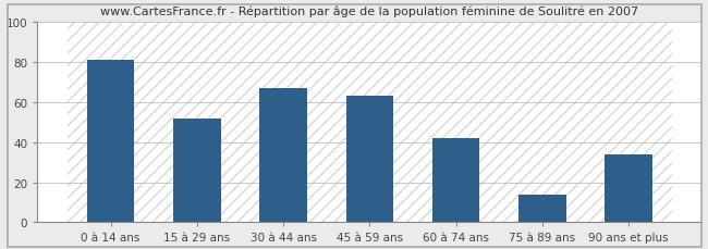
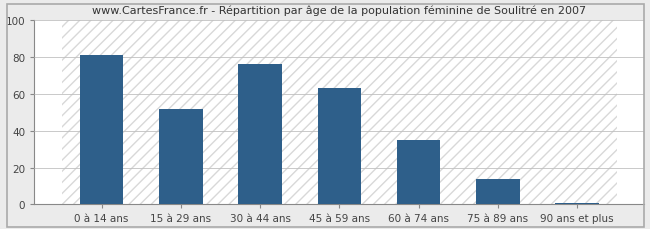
30 à 44 ans: 67 -> 76
60 à 74 ans: 42 -> 35
90 ans et plus: 34 -> 1
